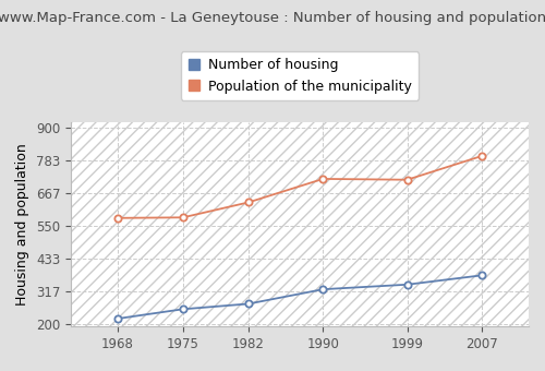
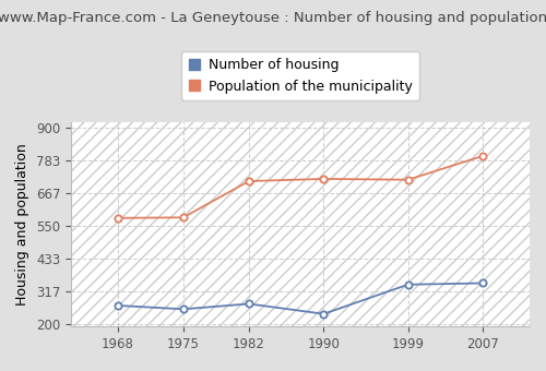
Number of housing/1968: 218 -> 265
Population of the municipality/1982: 634 -> 710
Number of housing/1990: 323 -> 235
Number of housing/2007: 373 -> 345
